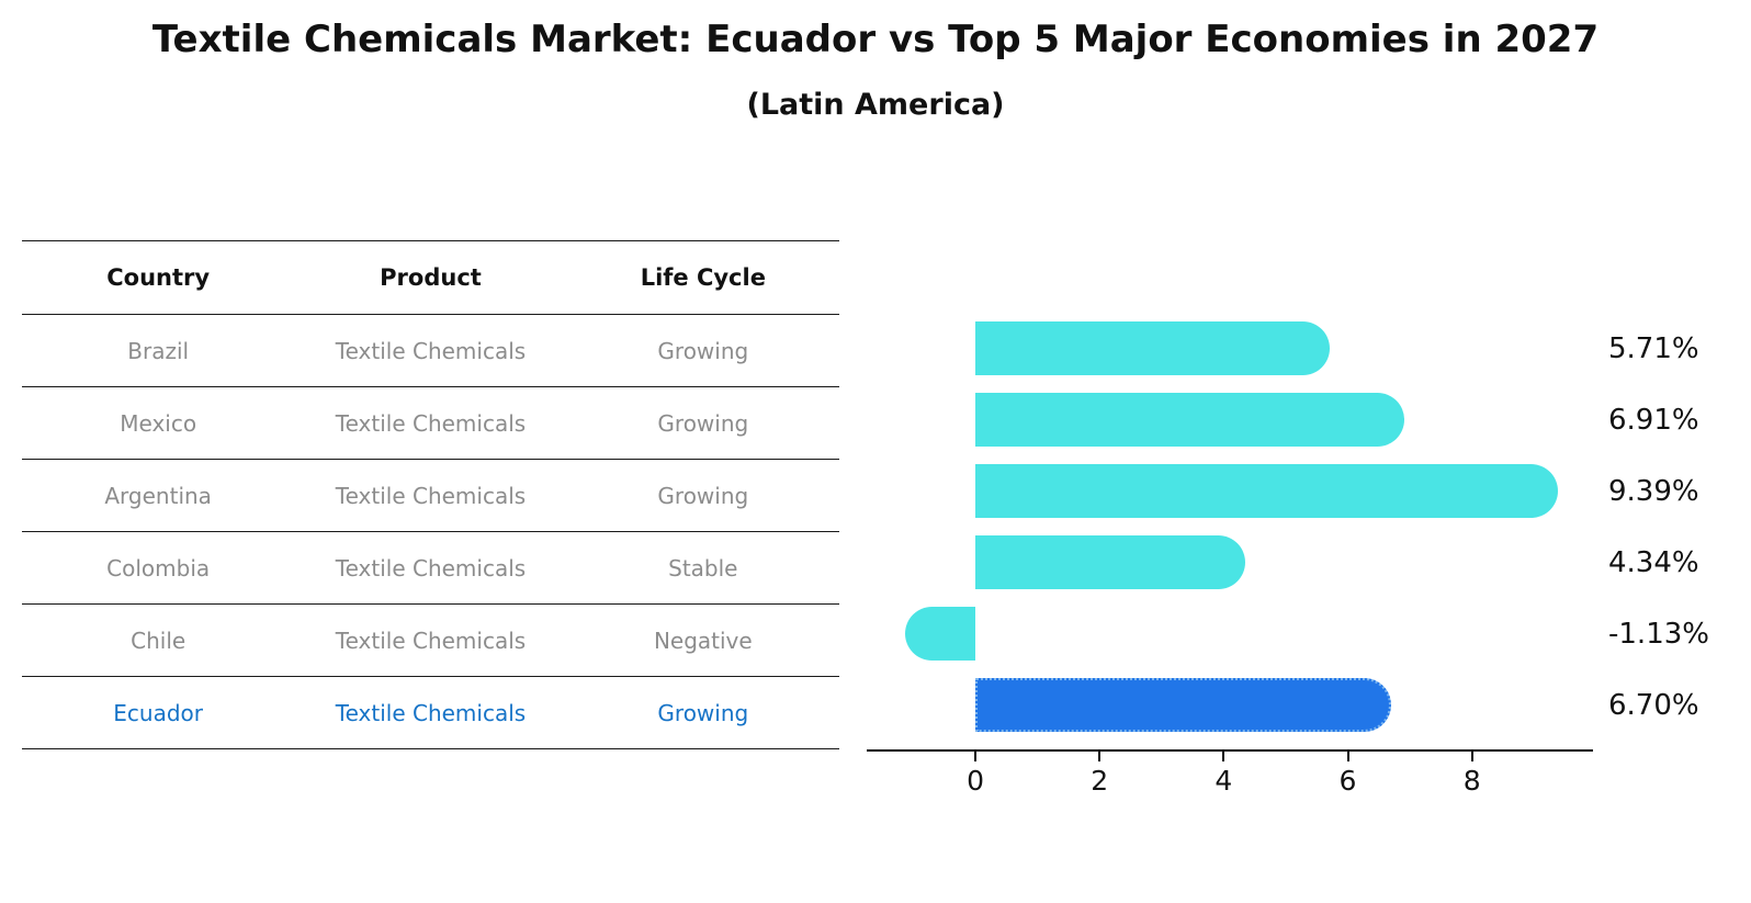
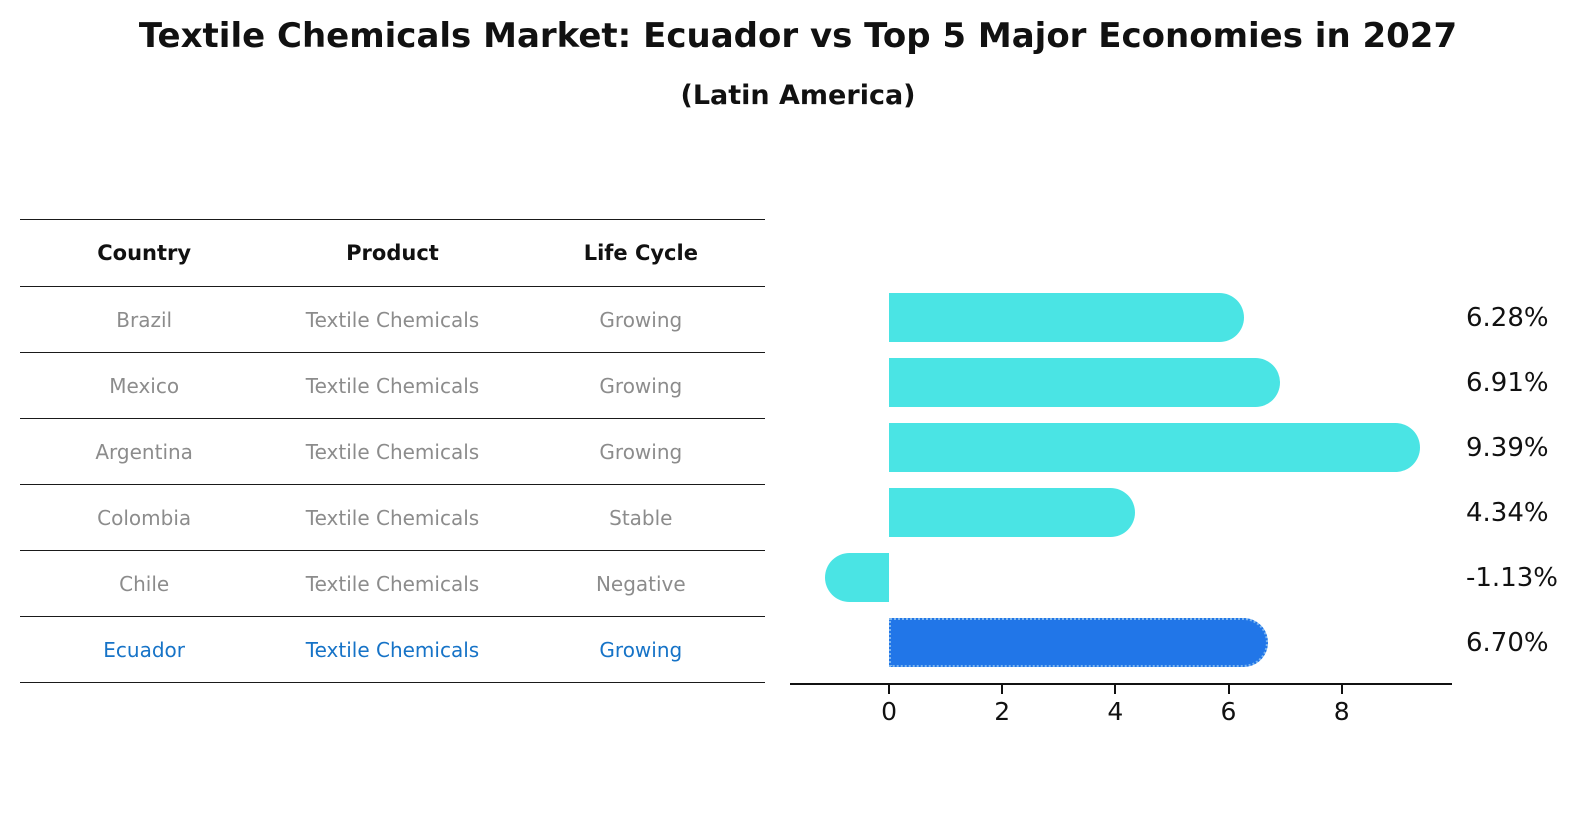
Brazil: 5.71% -> 6.28%
